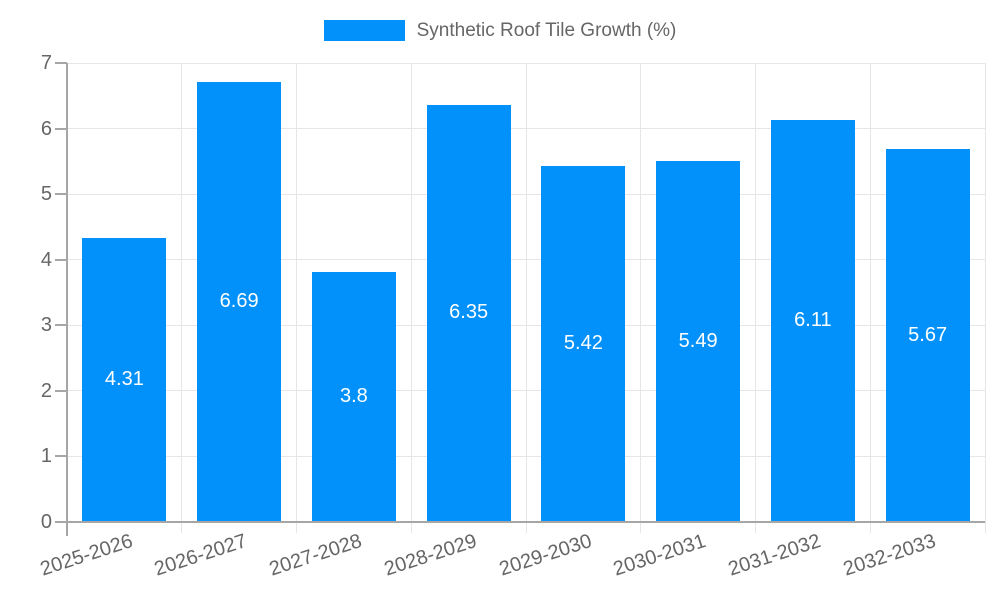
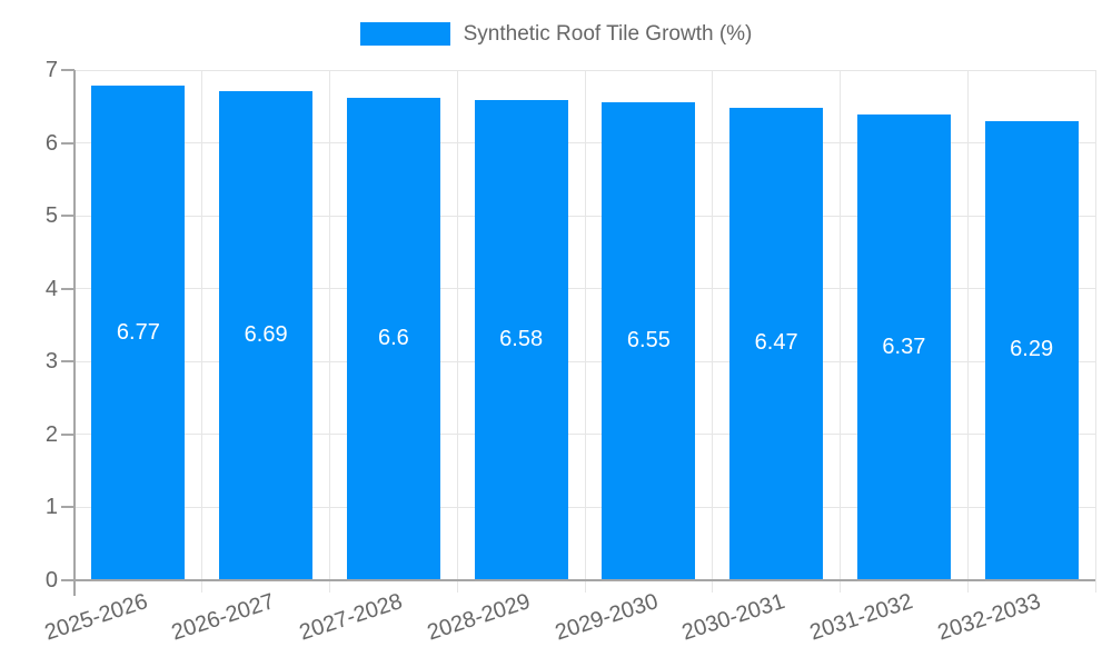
2025-2026: 4.31 -> 6.77
2027-2028: 3.8 -> 6.6
2028-2029: 6.35 -> 6.58
2029-2030: 5.42 -> 6.55
2030-2031: 5.49 -> 6.47
2031-2032: 6.11 -> 6.37
2032-2033: 5.67 -> 6.29
